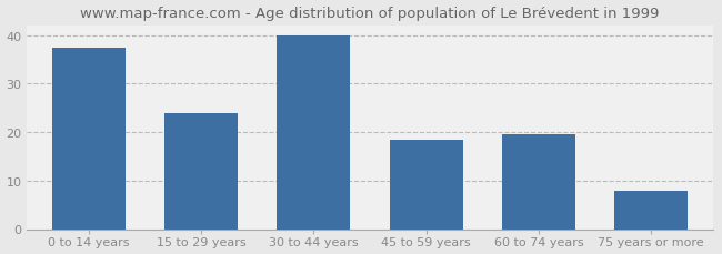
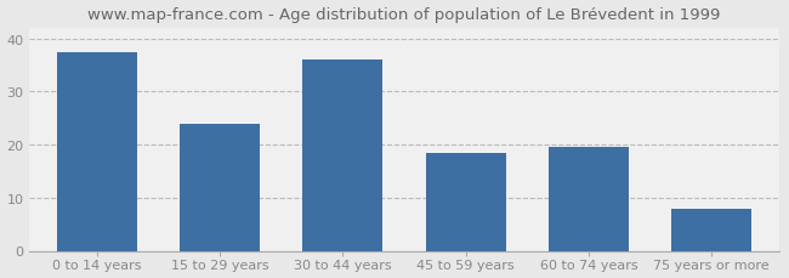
30 to 44 years: 40.0 -> 36.0
